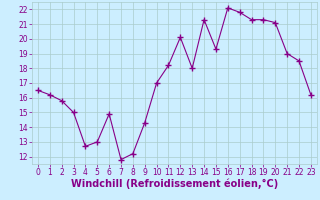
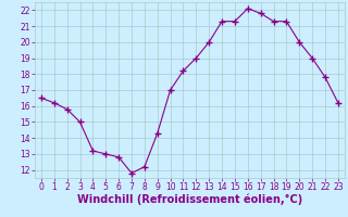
4: 12.7 -> 13.2
6: 14.9 -> 12.8
12: 20.1 -> 19.0
13: 18.0 -> 20.0
15: 19.3 -> 21.3
20: 21.1 -> 20.0
22: 18.5 -> 17.8
